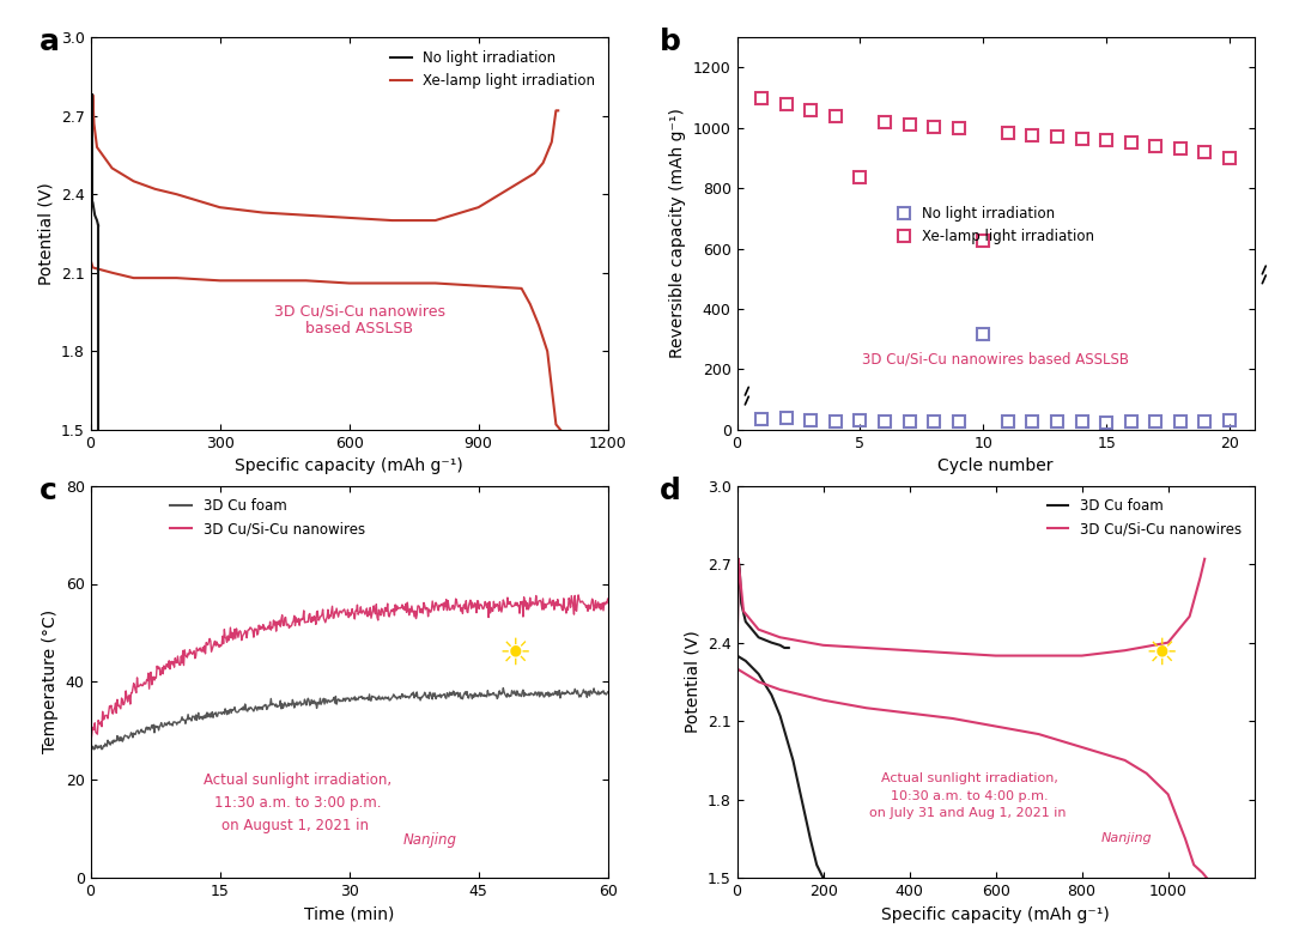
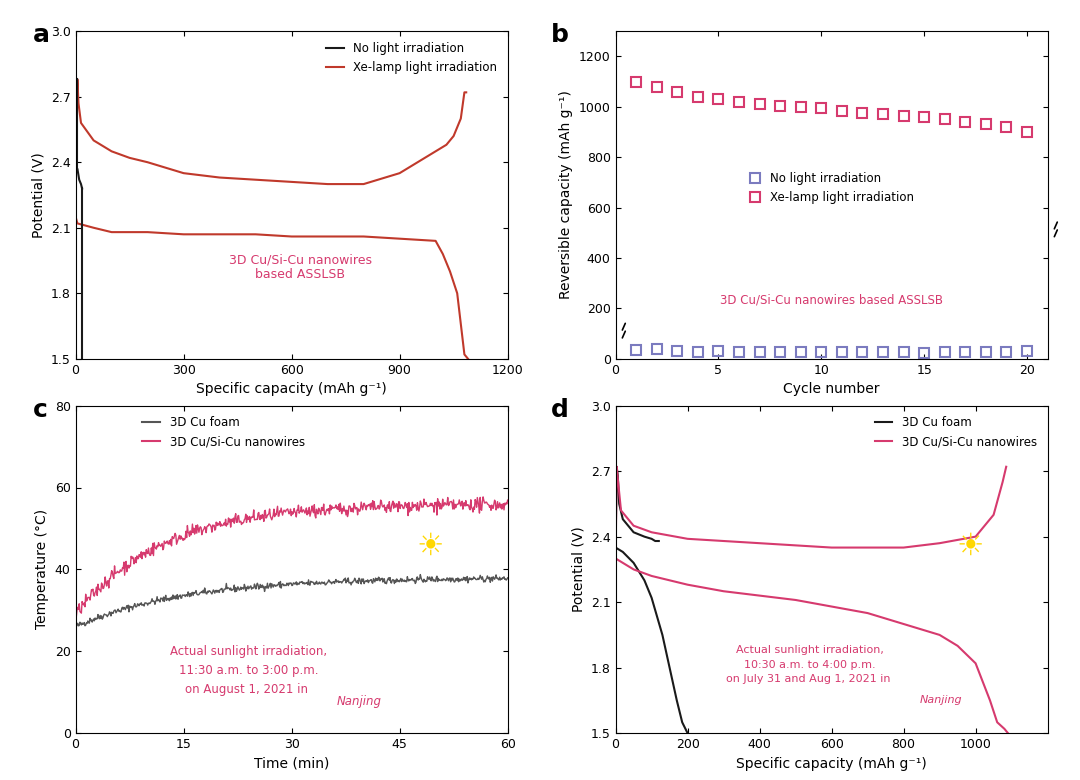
Xe-lamp light irradiation/5: 835 -> 1030
No light irradiation/10: 315 -> 25
Xe-lamp light irradiation/10: 625 -> 995
